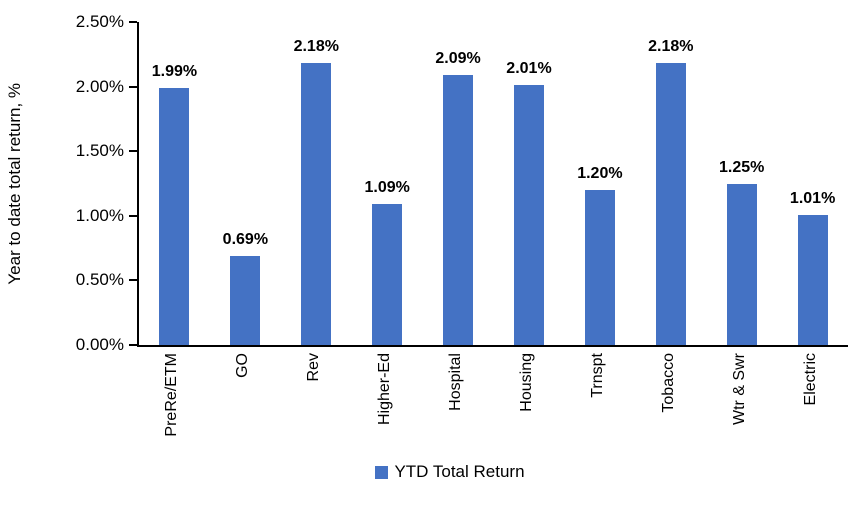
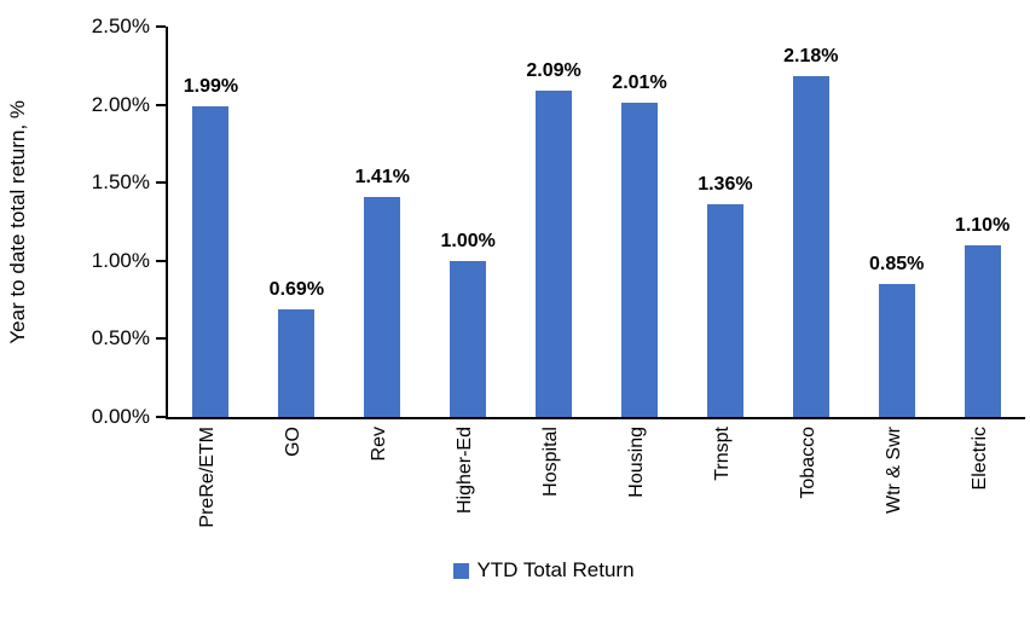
Rev: 2.18% -> 1.41%
Higher-Ed: 1.09% -> 1.00%
Trnspt: 1.20% -> 1.36%
Wtr & Swr: 1.25% -> 0.85%
Electric: 1.01% -> 1.10%
